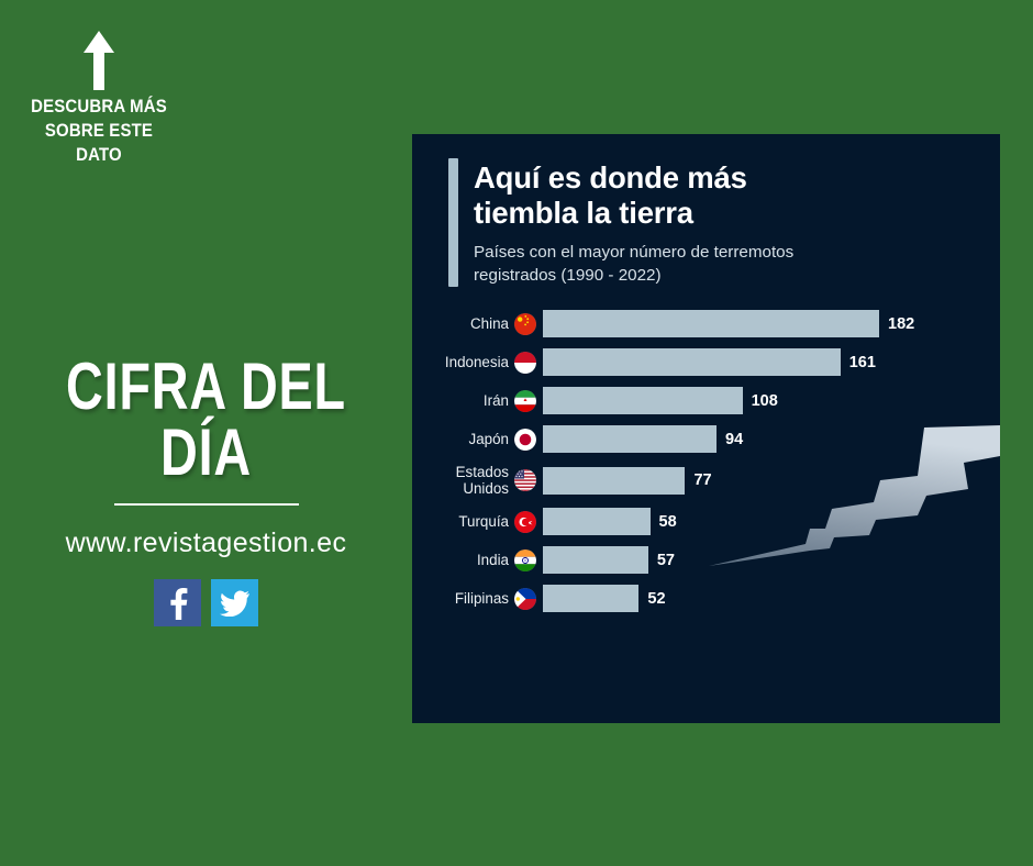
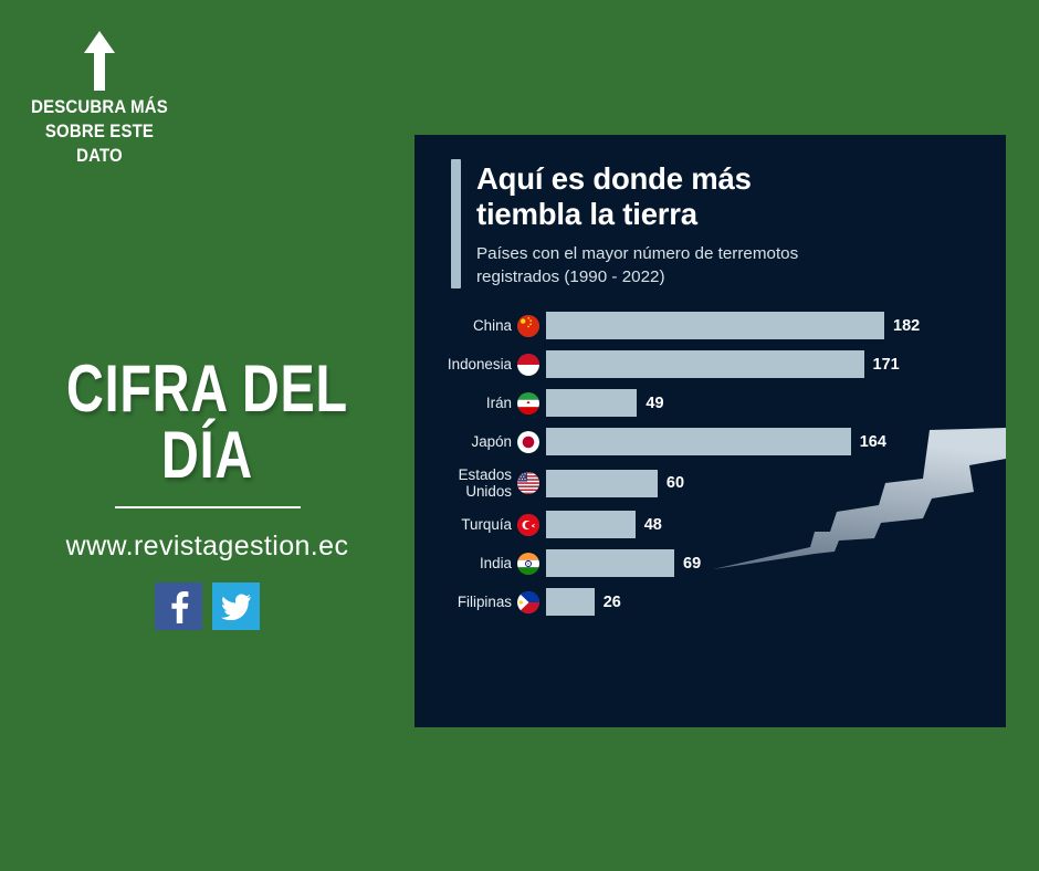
Indonesia: 161 -> 171
Irán: 108 -> 49
Japón: 94 -> 164
Estados Unidos: 77 -> 60
Turquía: 58 -> 48
India: 57 -> 69
Filipinas: 52 -> 26
